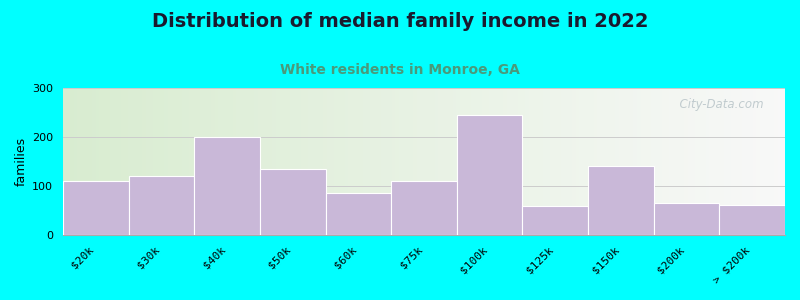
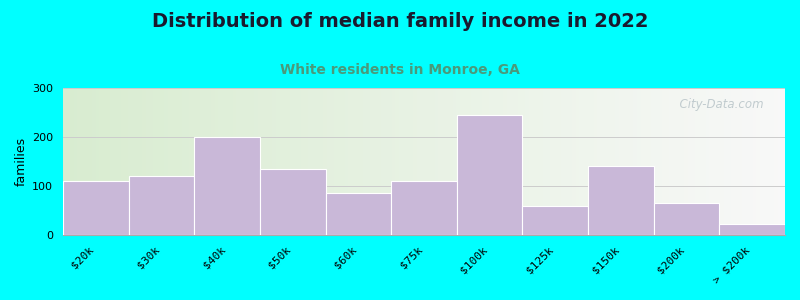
> $200k: 60 -> 22
